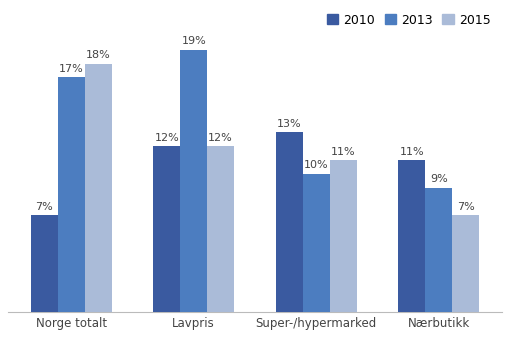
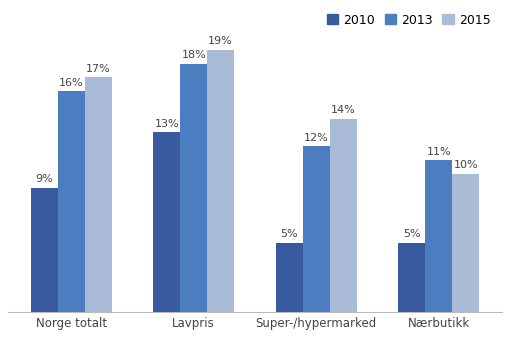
2010/Norge totalt: 7% -> 9%
2013/Norge totalt: 17% -> 16%
2015/Norge totalt: 18% -> 17%
2010/Lavpris: 12% -> 13%
2013/Lavpris: 19% -> 18%
2015/Lavpris: 12% -> 19%
2010/Super-/hypermarked: 13% -> 5%
2013/Super-/hypermarked: 10% -> 12%
2015/Super-/hypermarked: 11% -> 14%
2010/Nærbutikk: 11% -> 5%
2013/Nærbutikk: 9% -> 11%
2015/Nærbutikk: 7% -> 10%
